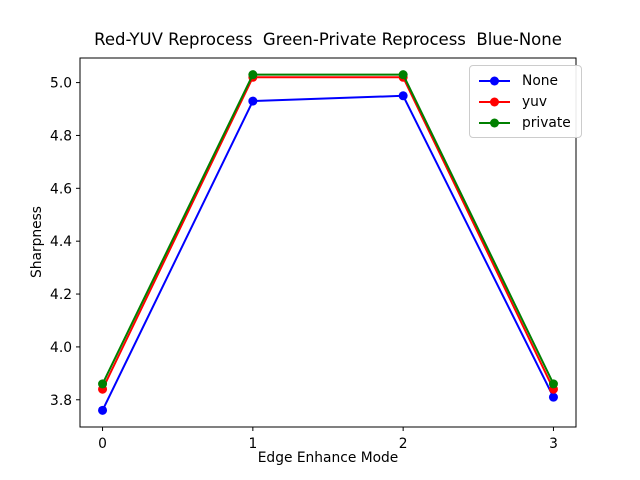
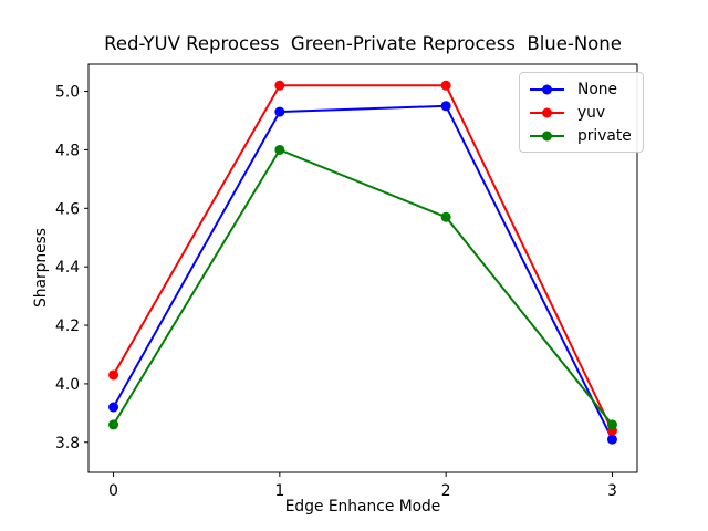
None/0: 3.76 -> 3.92
yuv/0: 3.84 -> 4.03
private/1: 5.03 -> 4.80
private/2: 5.03 -> 4.57
